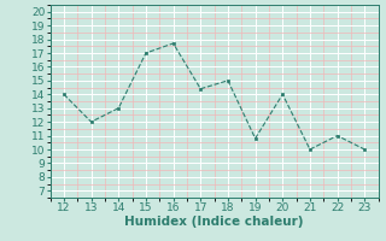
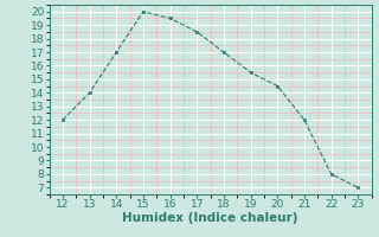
12: 14.0 -> 12.0
13: 12.0 -> 14.0
14: 13.0 -> 17.0
15: 17.0 -> 20.0
16: 17.7 -> 19.5
17: 14.4 -> 18.5
18: 15.0 -> 17.0
19: 10.8 -> 15.5
20: 14.0 -> 14.5
21: 10.0 -> 12.0
22: 11.0 -> 8.0
23: 10.0 -> 7.0
